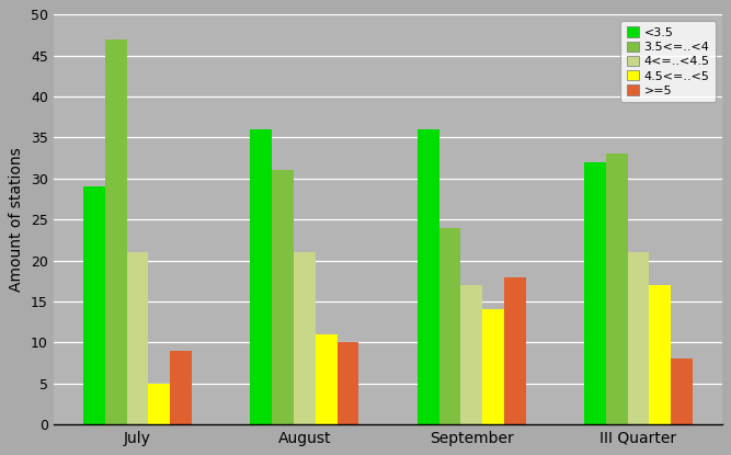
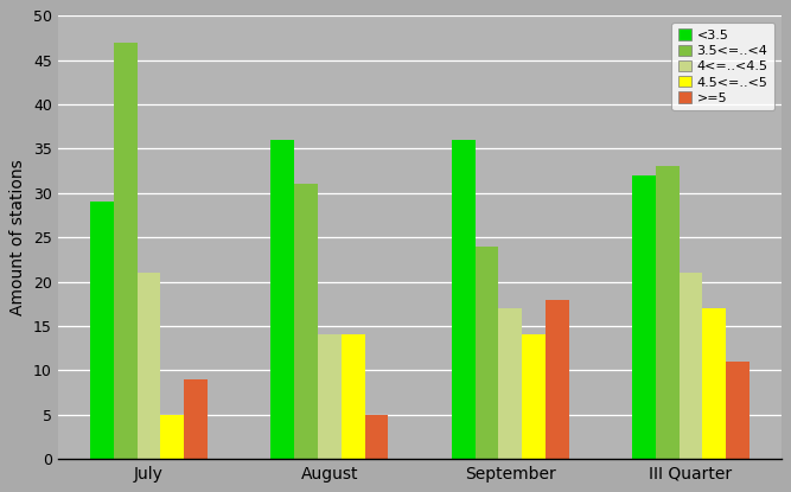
4<=..<4.5/August: 21 -> 14
4.5<=..<5/August: 11 -> 14
>=5/August: 10 -> 5
>=5/III Quarter: 8 -> 11
